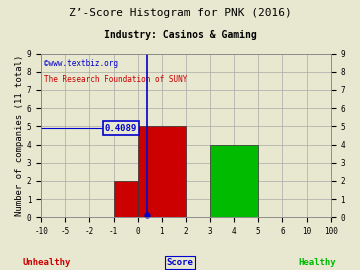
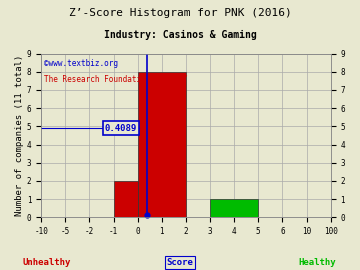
1: 5 -> 8
4: 4 -> 1
